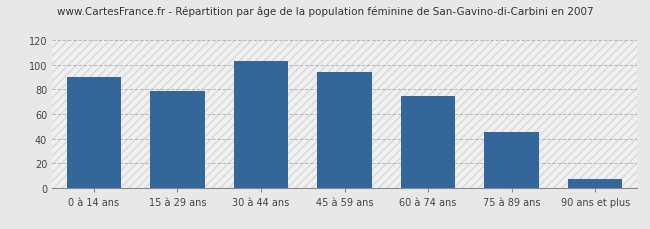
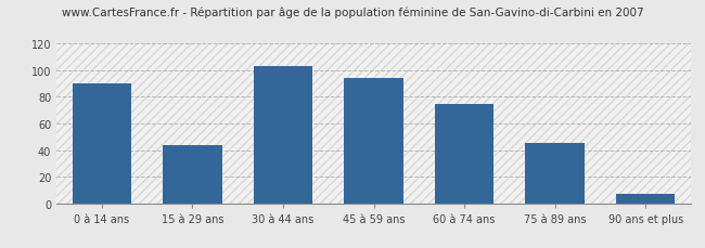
15 à 29 ans: 79 -> 44
